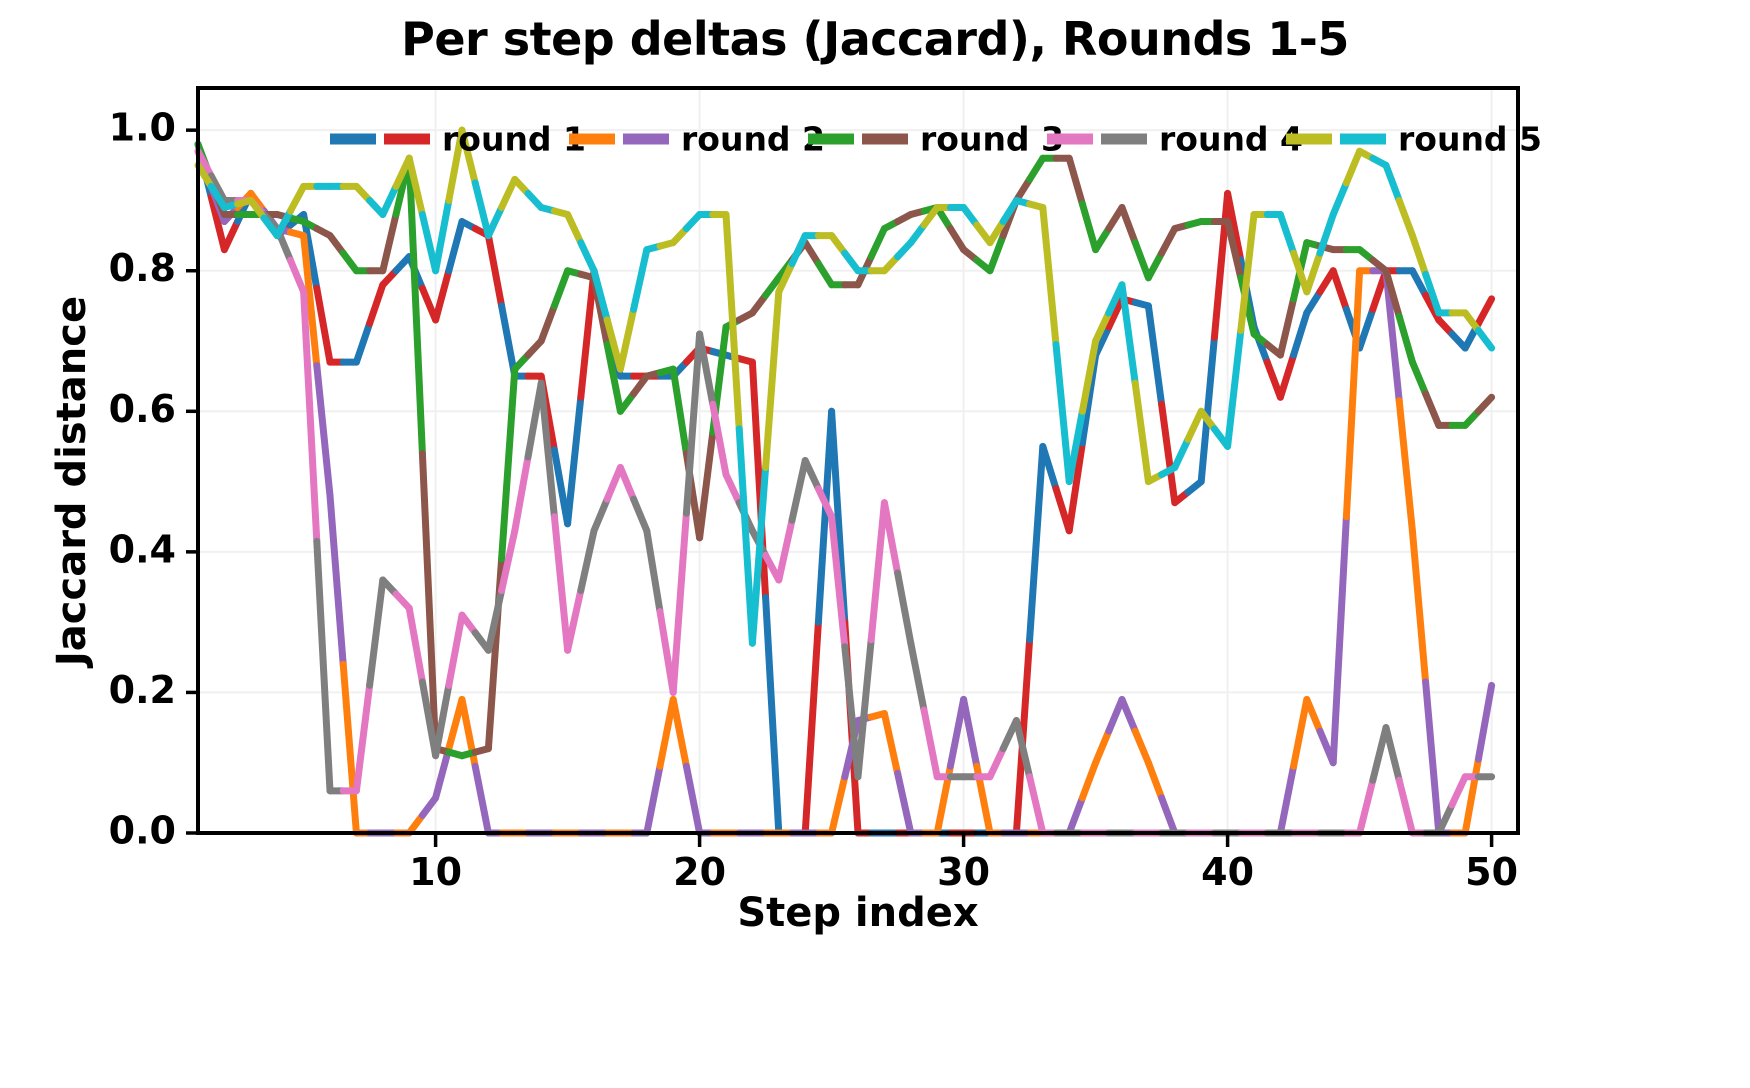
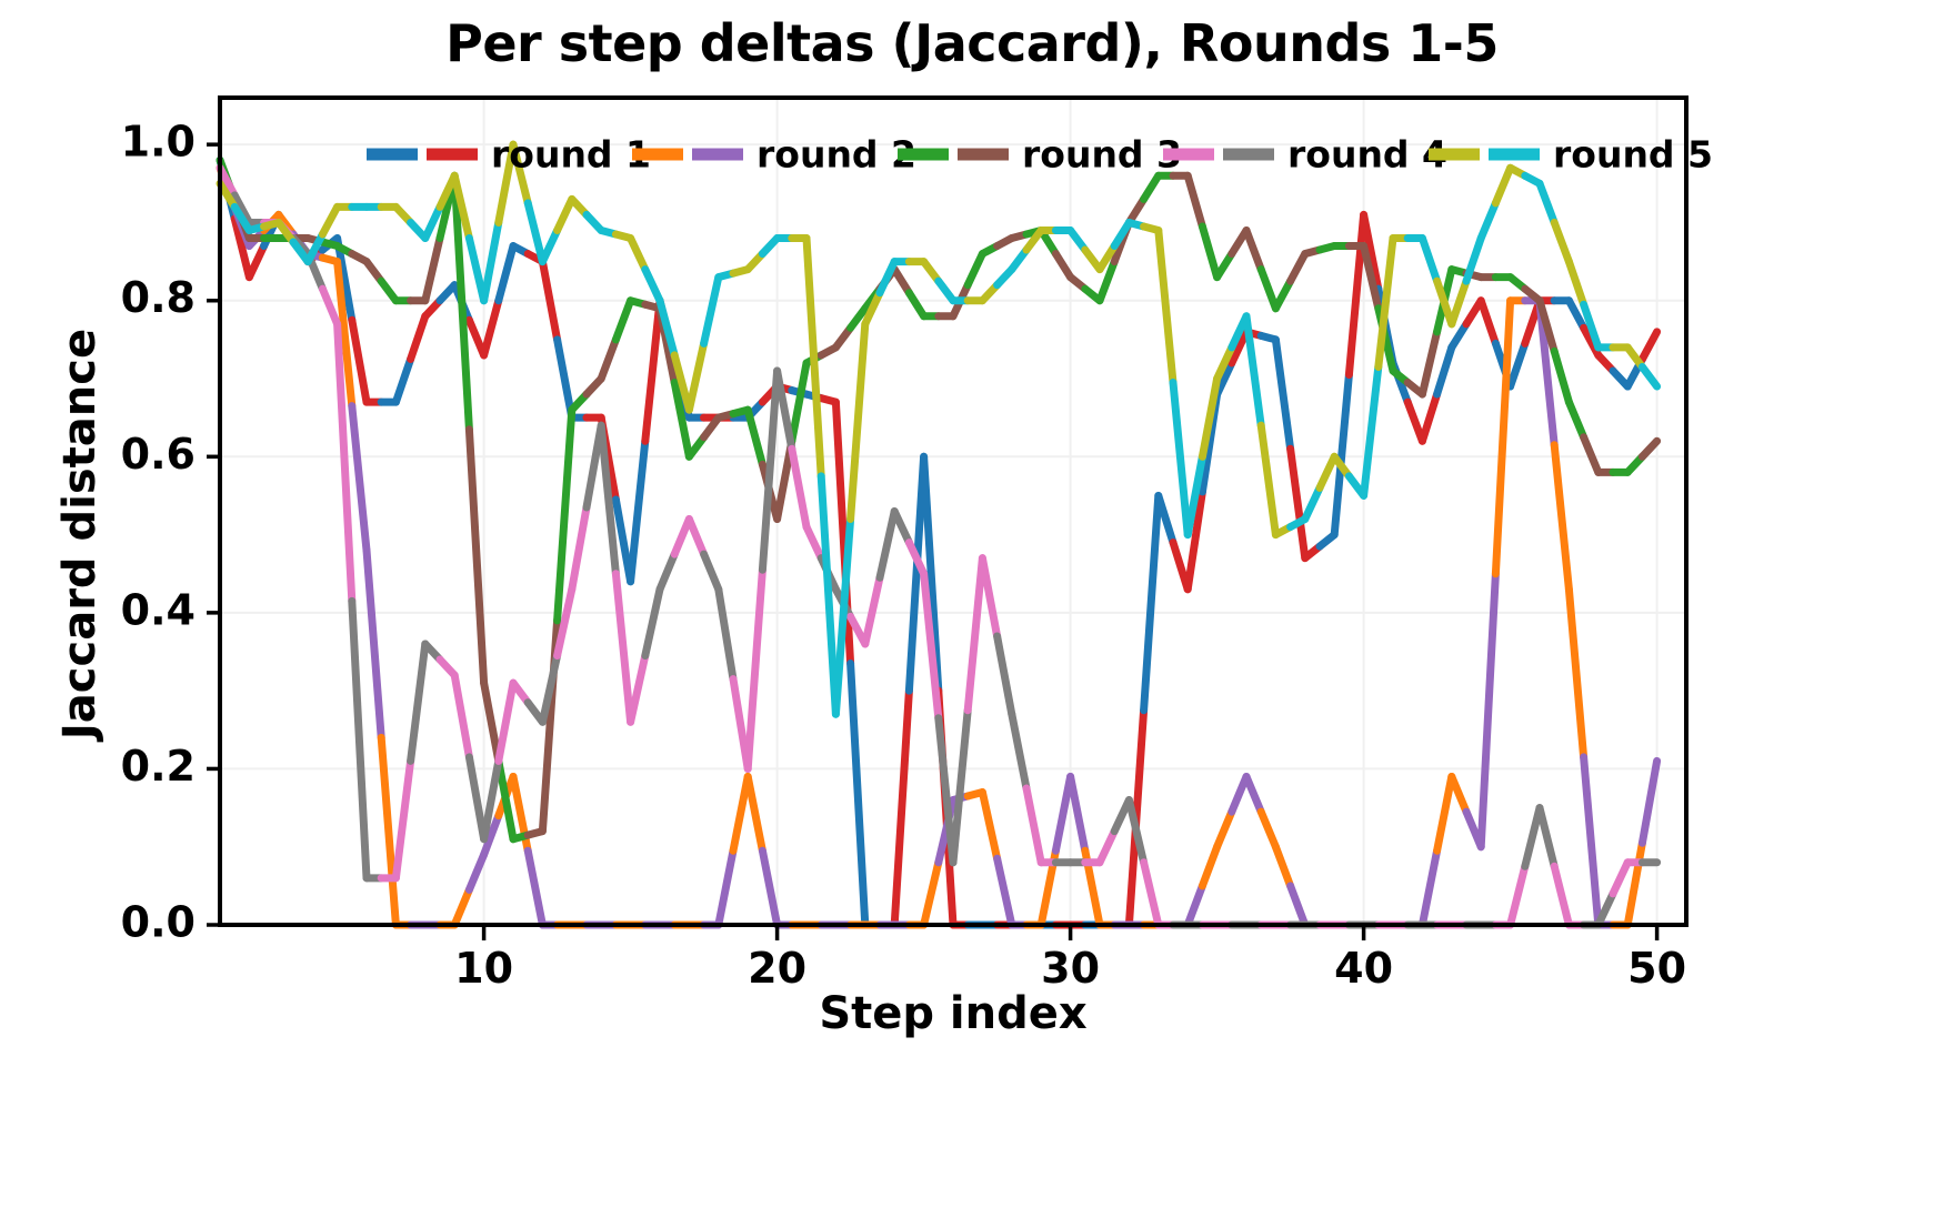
round 2/10: 0.05 -> 0.09
round 3/10: 0.12 -> 0.31
round 3/20: 0.42 -> 0.52
